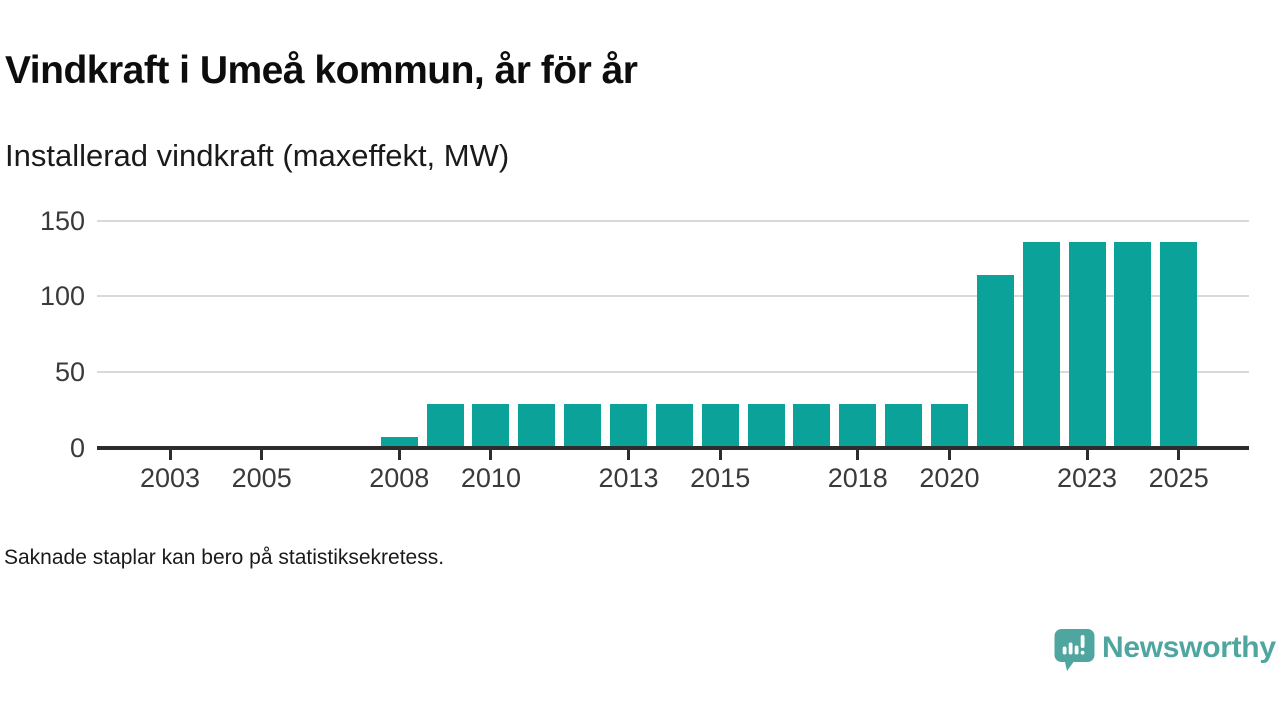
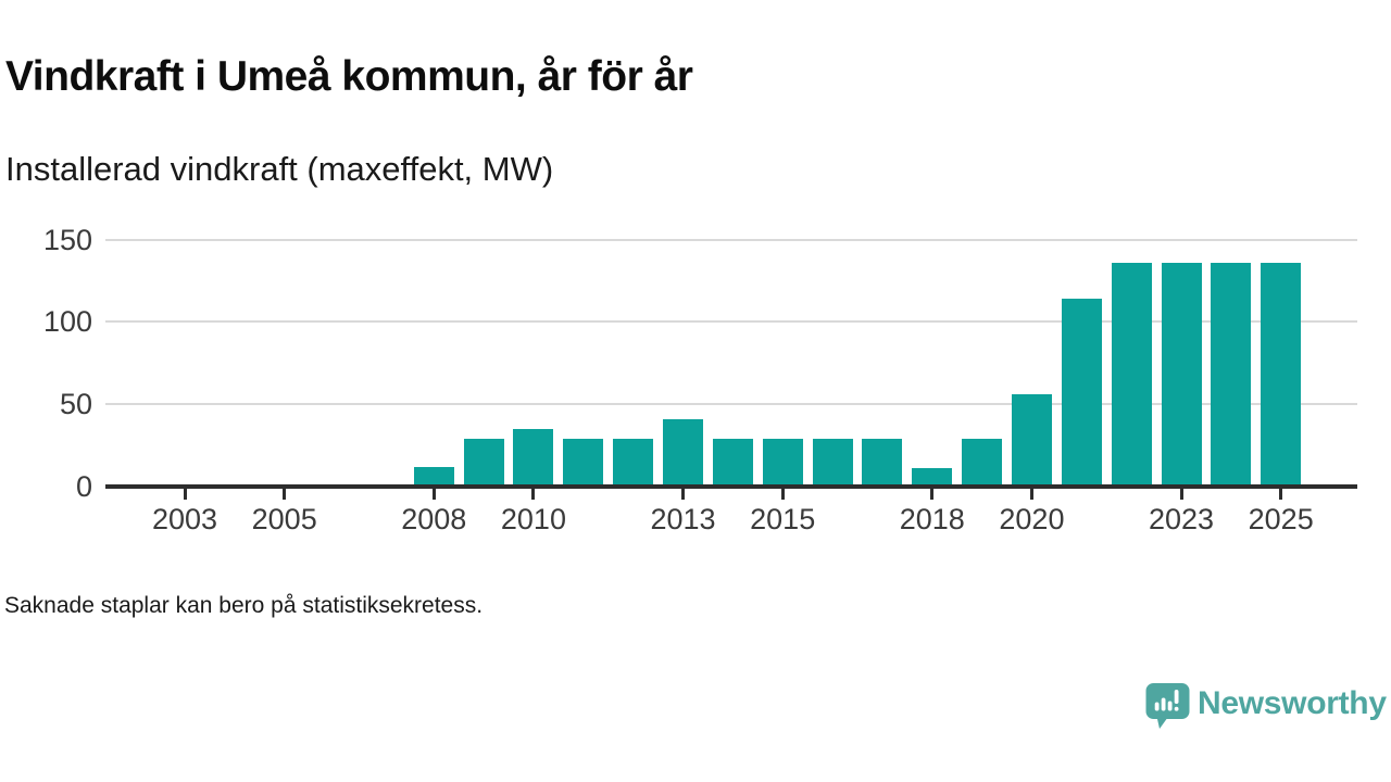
2008: 7 -> 12
2010: 29 -> 35
2013: 29 -> 41
2018: 29 -> 11
2020: 29 -> 56
